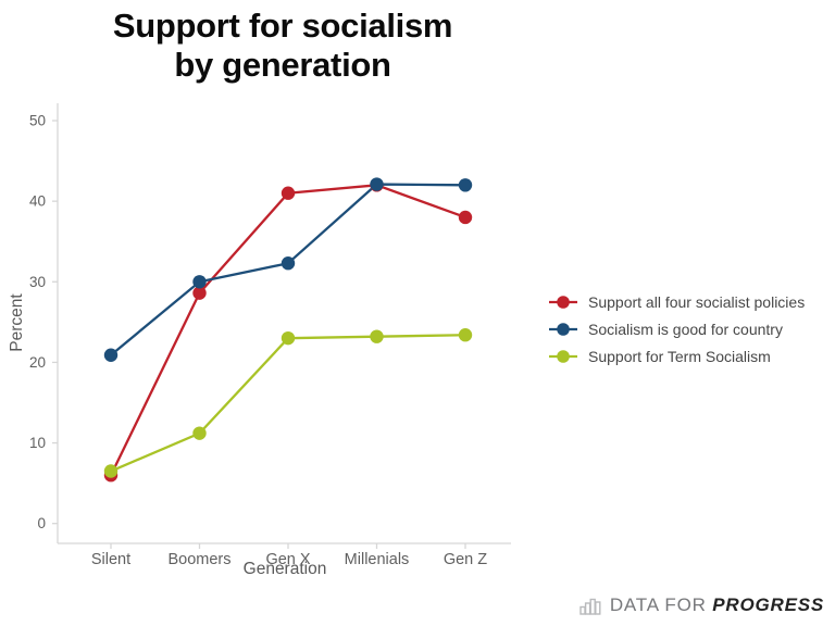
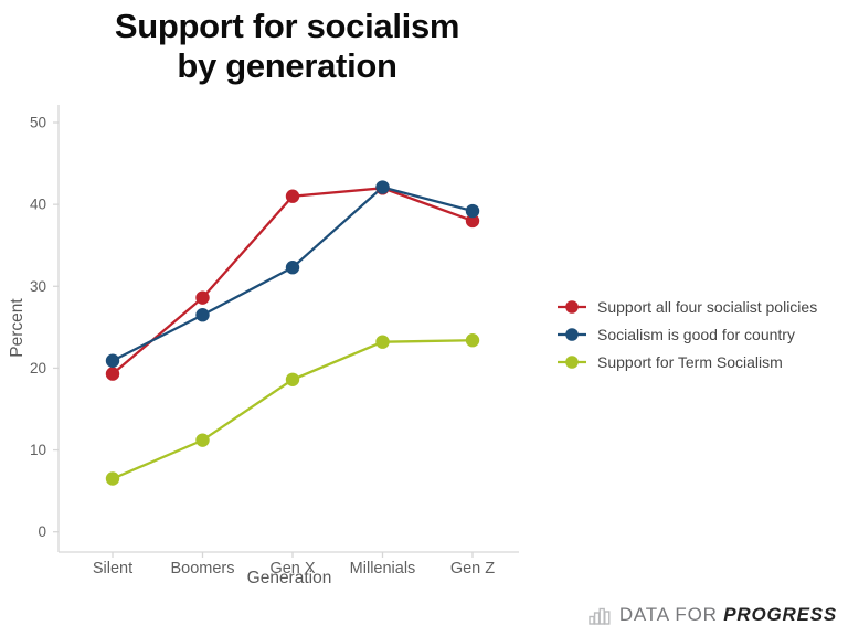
Support all four socialist policies/Silent: 6 -> 19
Socialism is good for country/Boomers: 30 -> 26
Support for Term Socialism/Gen X: 23 -> 19
Socialism is good for country/Gen Z: 42 -> 39
